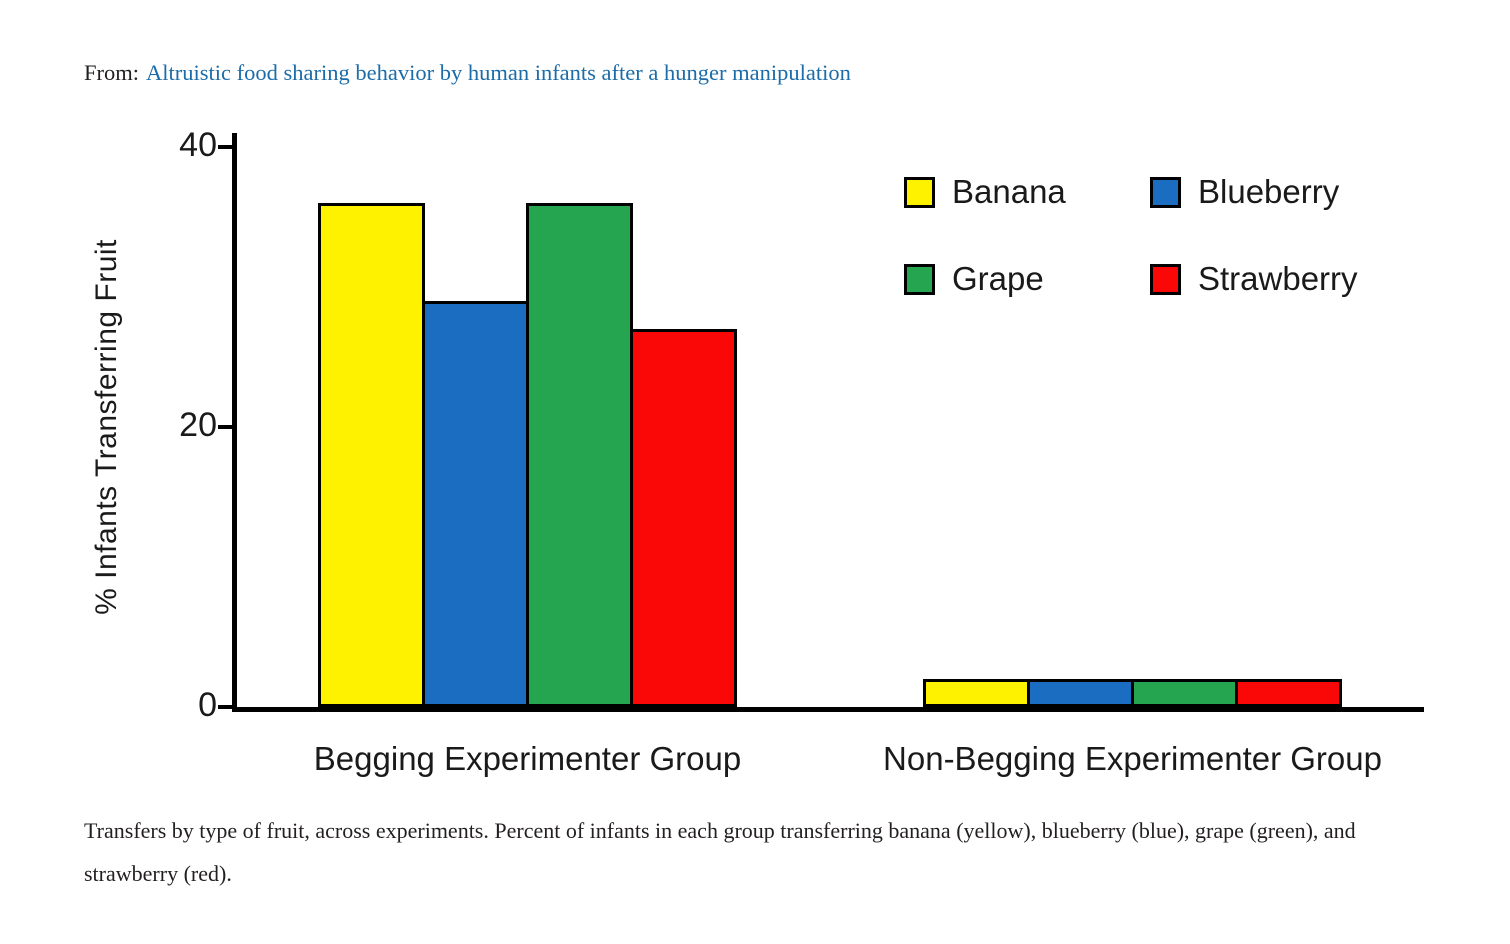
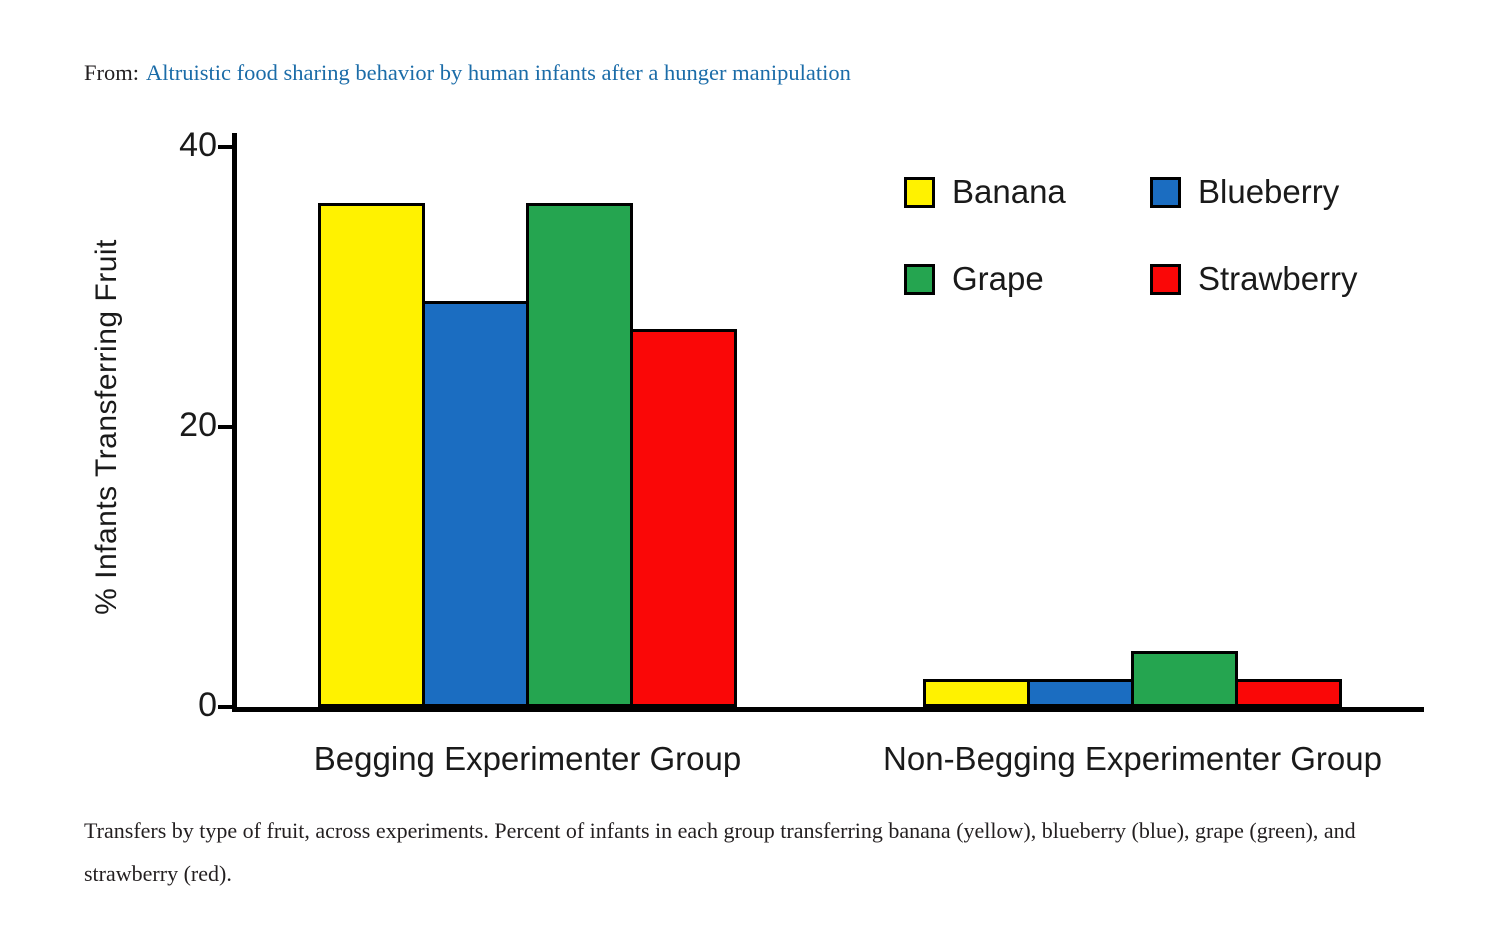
Grape/Non-Begging Experimenter Group: 2 -> 4
